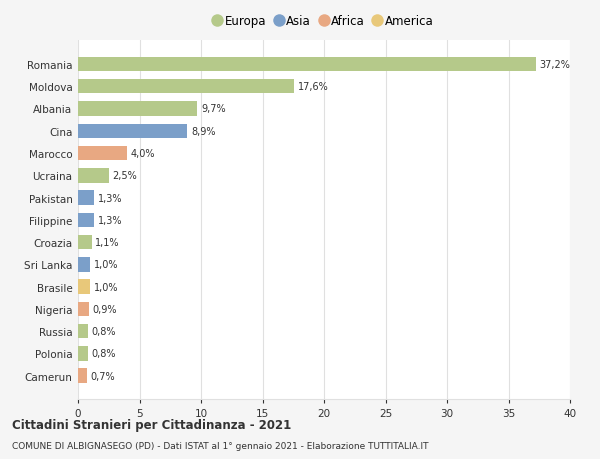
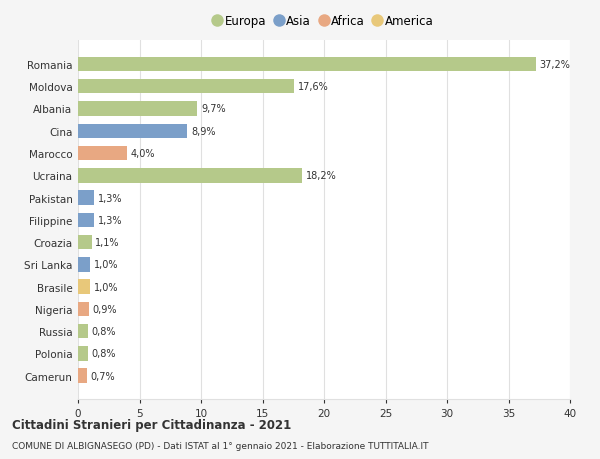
Ucraina: 2,5% -> 18,2%
